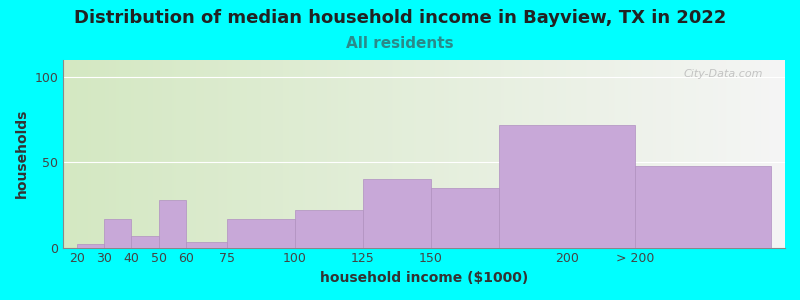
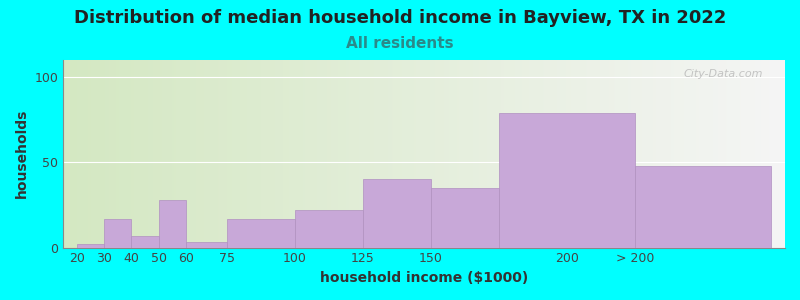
200: 72 -> 79
